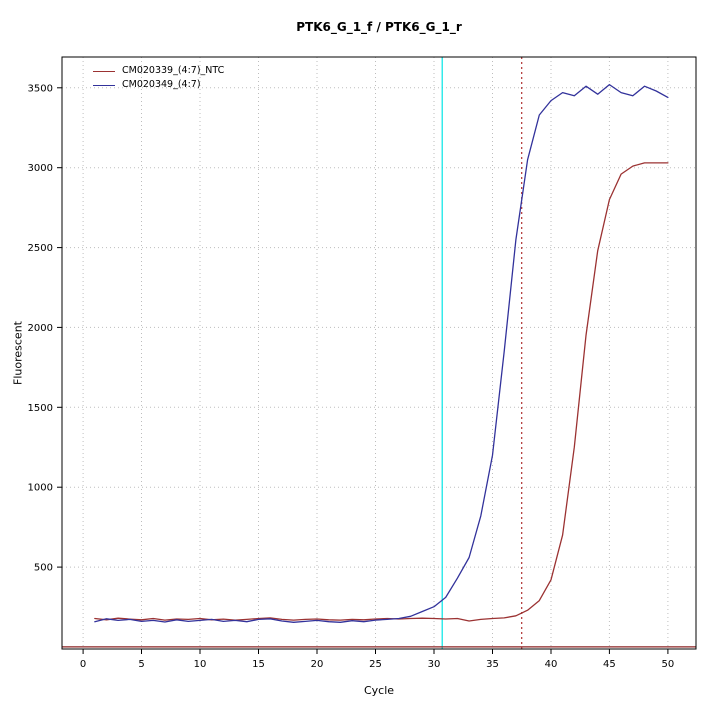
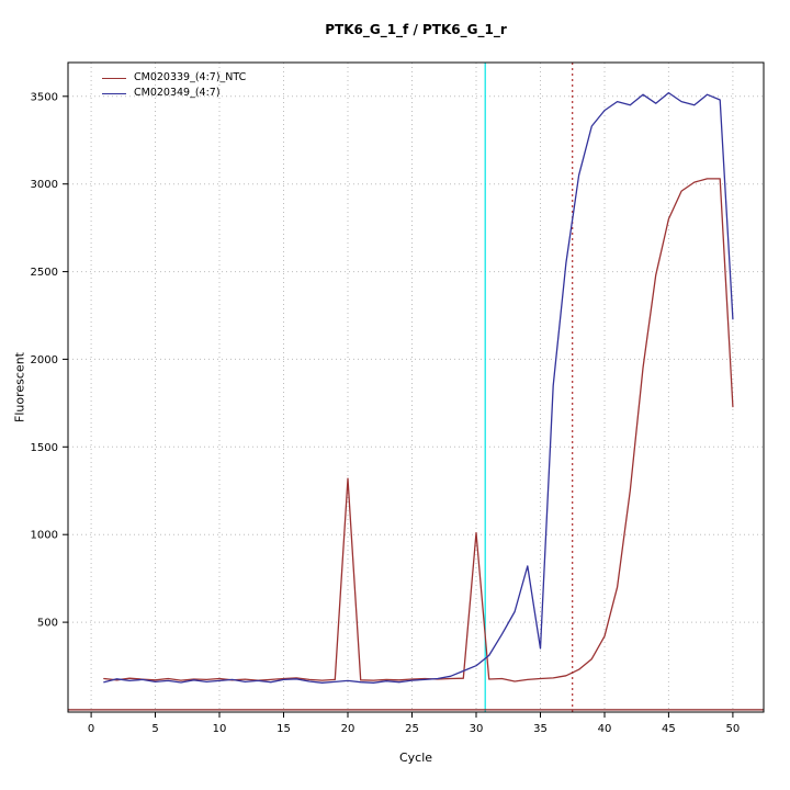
CM020339_(4:7)_NTC/20: 180 -> 1320
CM020339_(4:7)_NTC/30: 180 -> 1010
CM020349_(4:7)/35: 1200 -> 350
CM020339_(4:7)_NTC/50: 3030 -> 1730
CM020349_(4:7)/50: 3440 -> 2230
